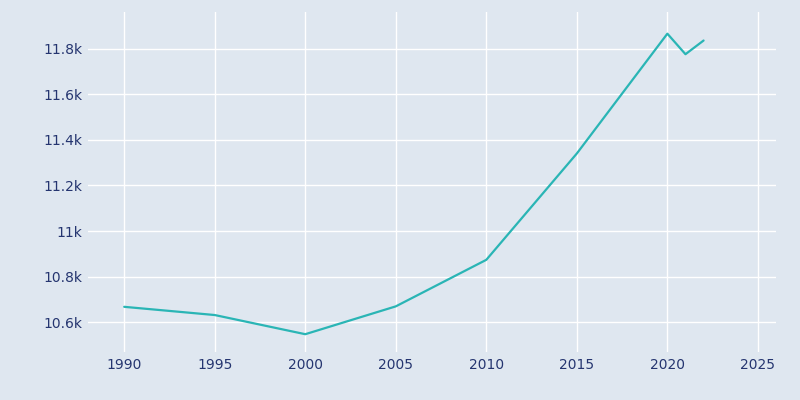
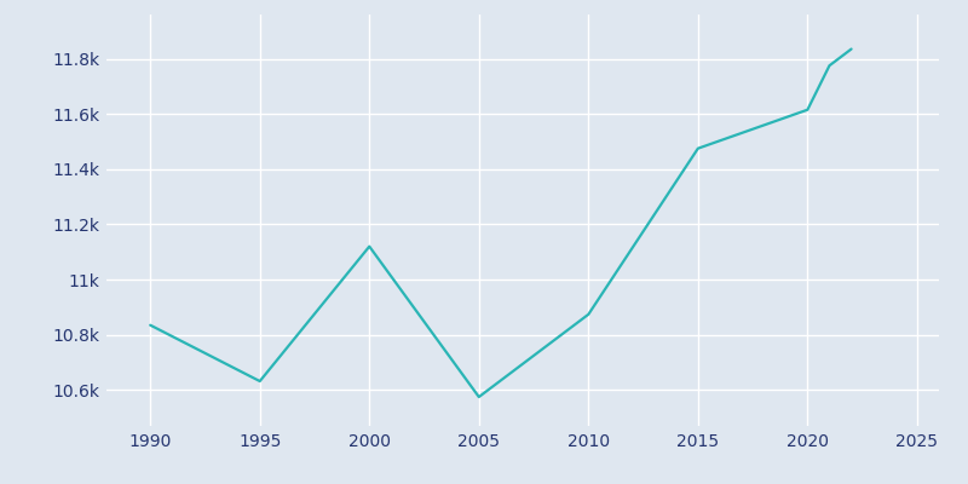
1990: 10.668k -> 10.835k
2000: 10.548k -> 11.120k
2005: 10.670k -> 10.575k
2015: 11.340k -> 11.475k
2020: 11.865k -> 11.615k
